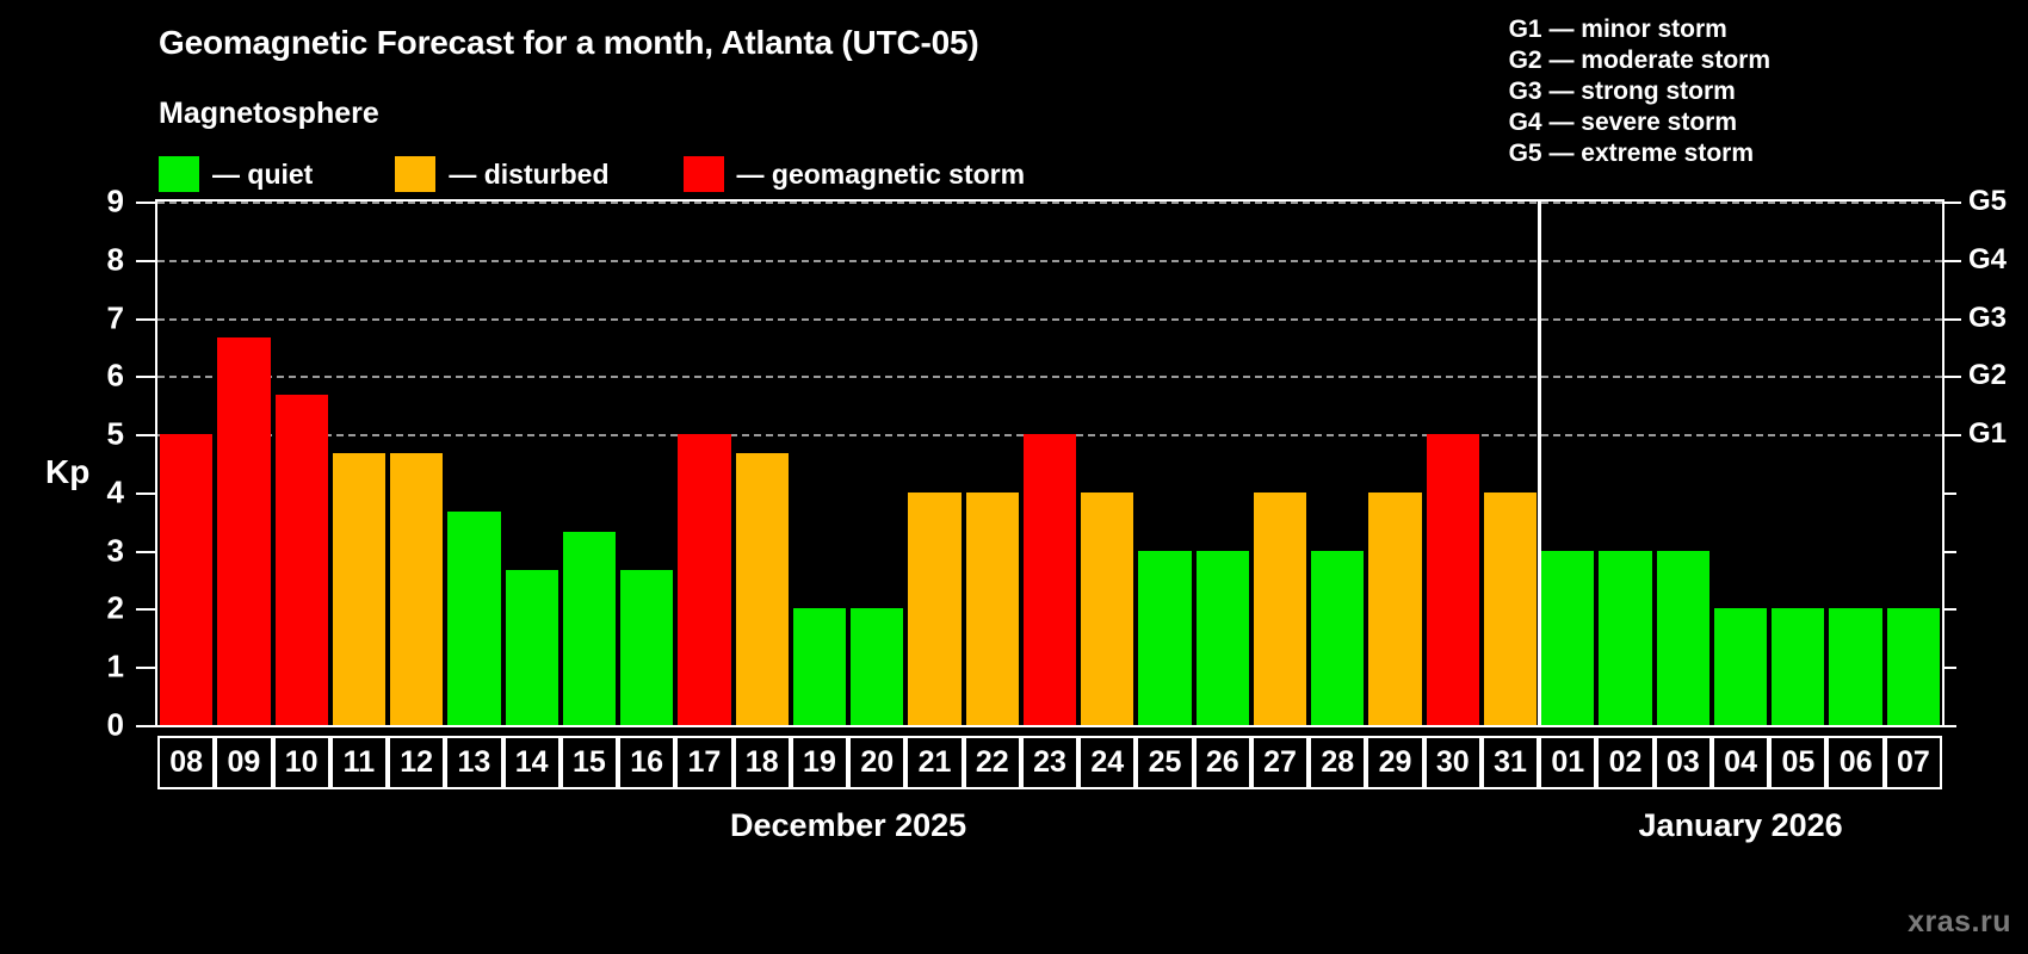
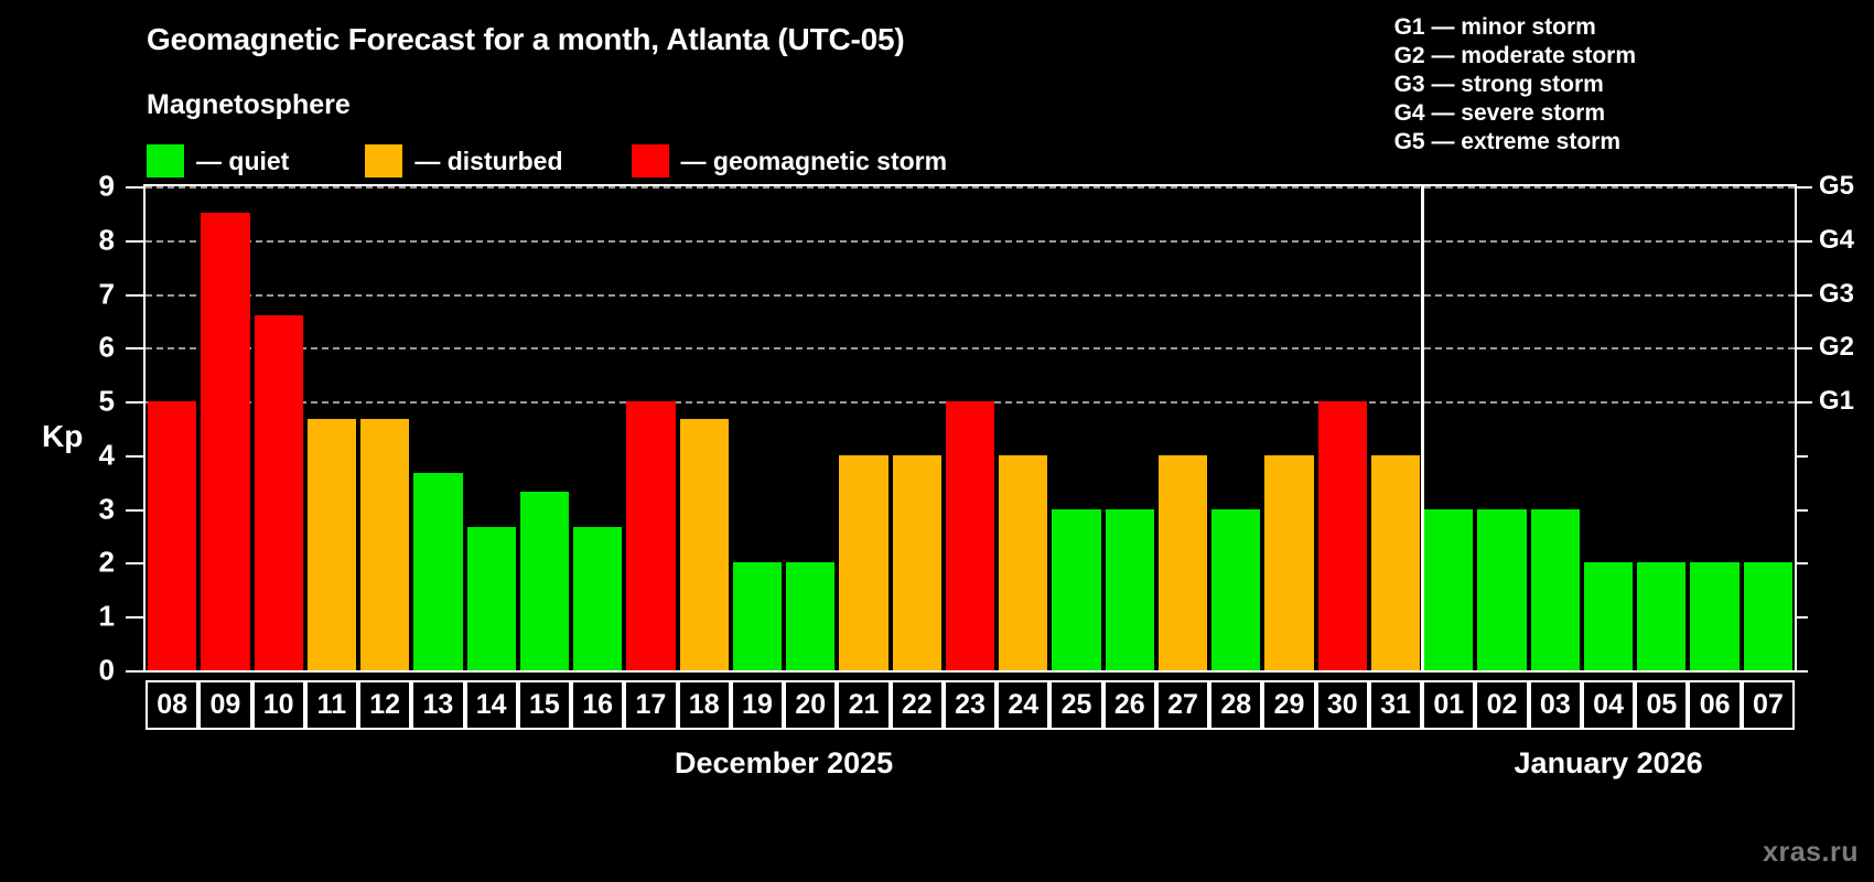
09: 6.7 -> 8.5
10: 5.7 -> 6.6
